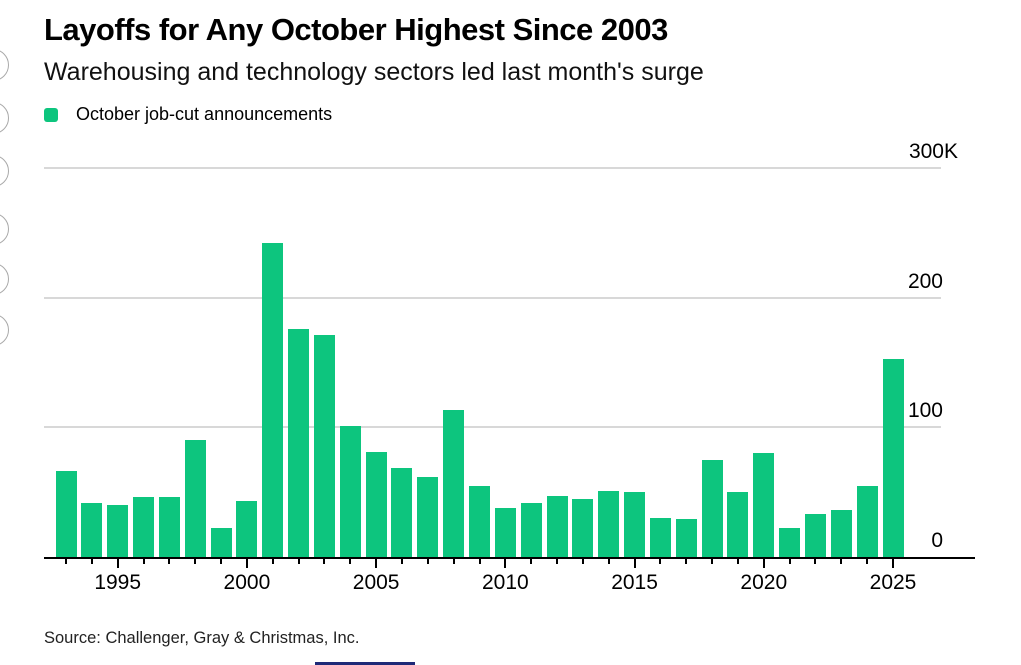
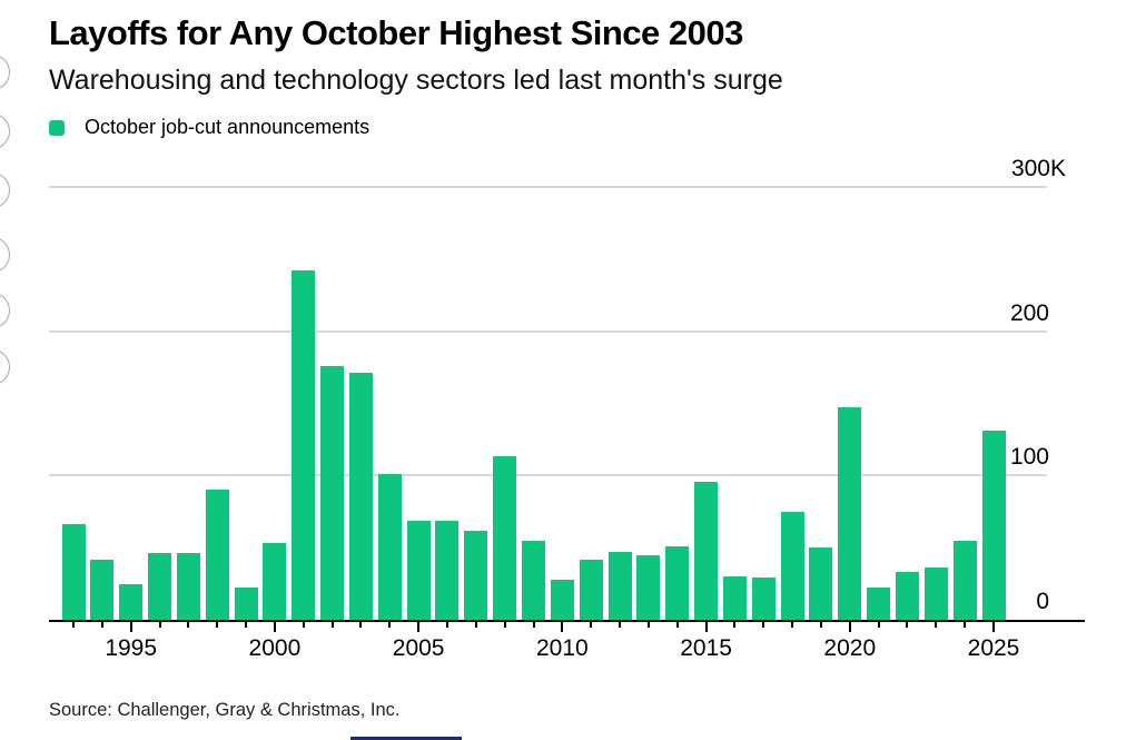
1995: 40K -> 25K
2000: 43K -> 53K
2005: 81K -> 69K
2010: 38K -> 28K
2015: 50K -> 96K
2020: 80K -> 147K
2025: 153K -> 131K
